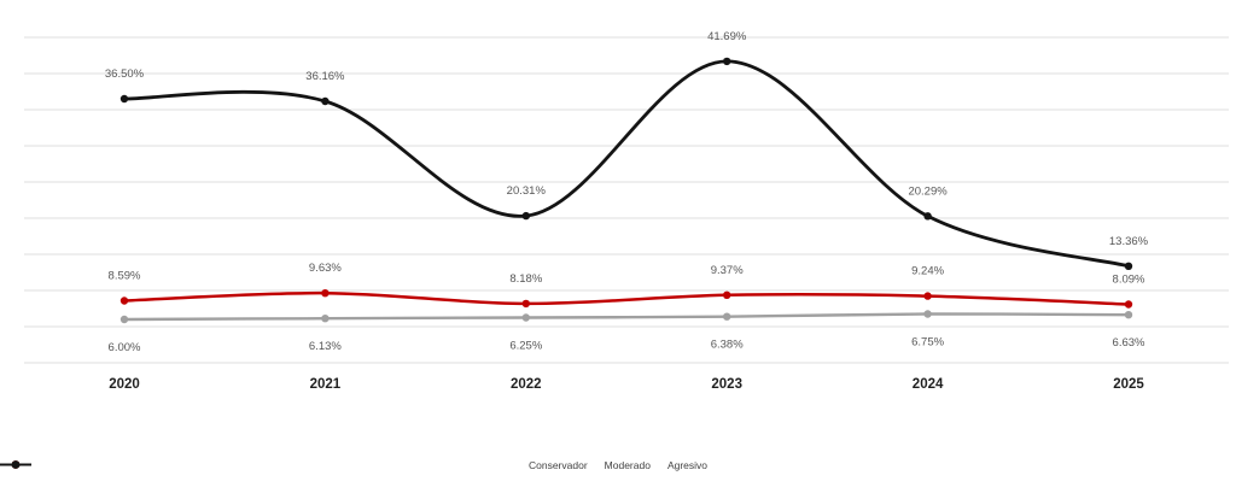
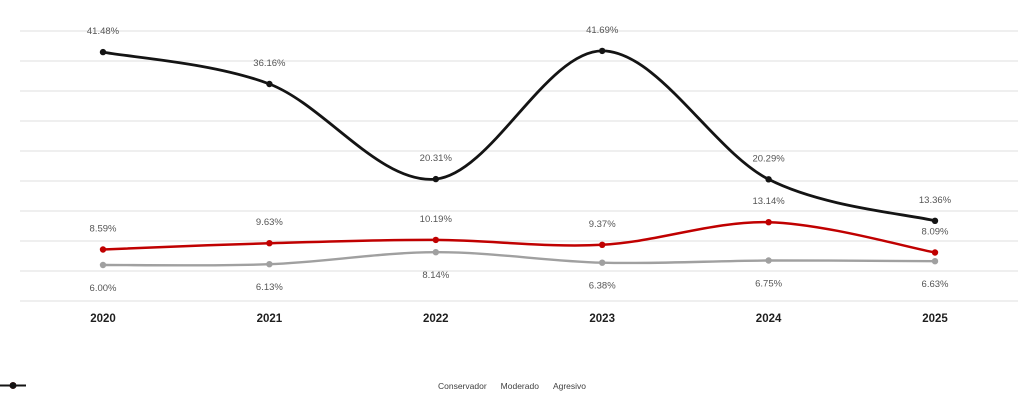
Agresivo/2020: 36.50% -> 41.48%
Conservador/2022: 6.25% -> 8.14%
Moderado/2022: 8.18% -> 10.19%
Moderado/2024: 9.24% -> 13.14%
